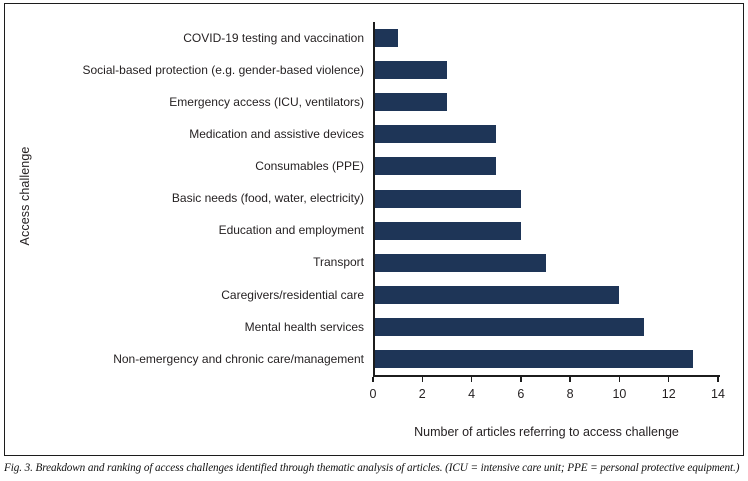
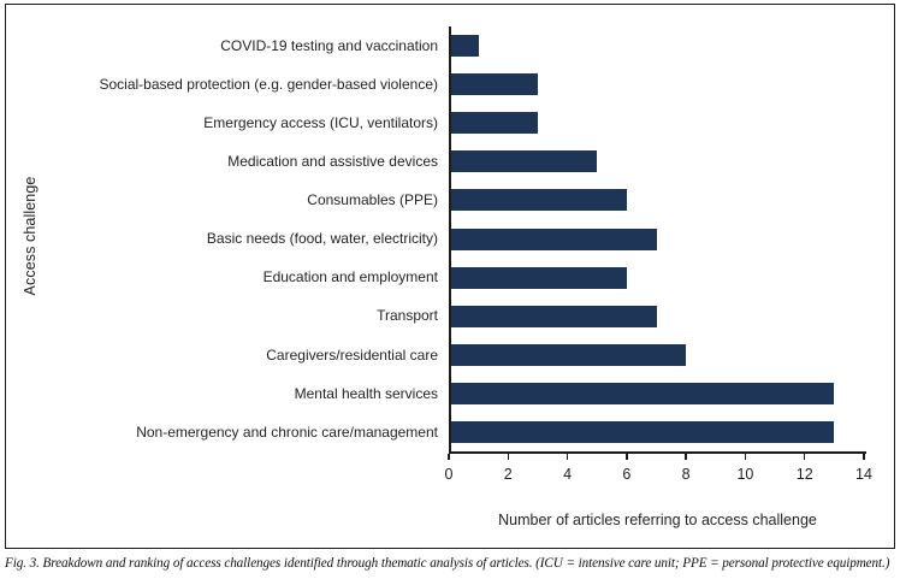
Consumables (PPE): 5 -> 6
Basic needs (food, water, electricity): 6 -> 7
Caregivers/residential care: 10 -> 8
Mental health services: 11 -> 13
